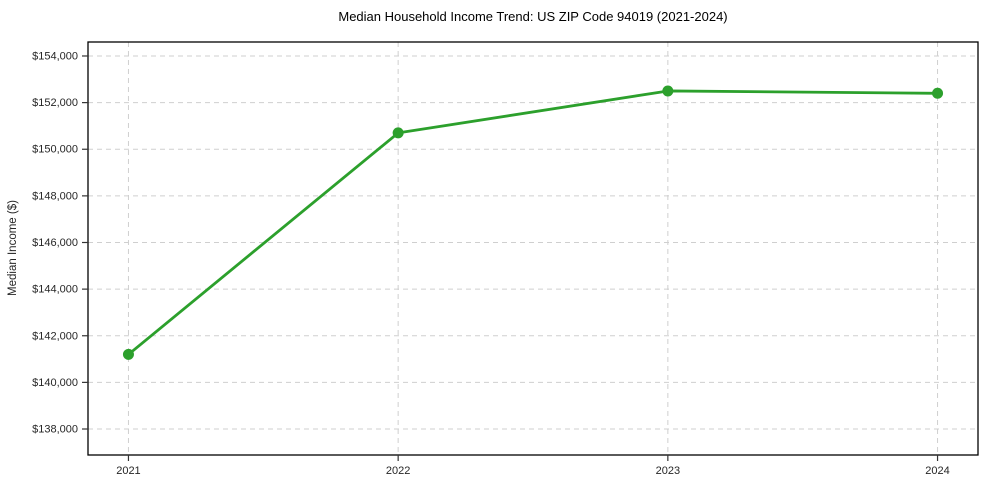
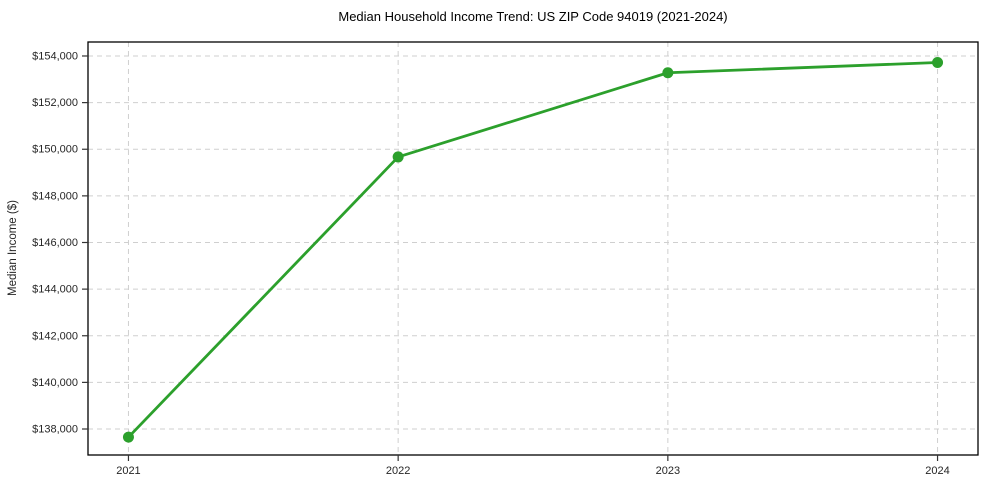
2021: $141200 -> $137600
2022: $150700 -> $149700
2023: $152500 -> $153300
2024: $152400 -> $153700
